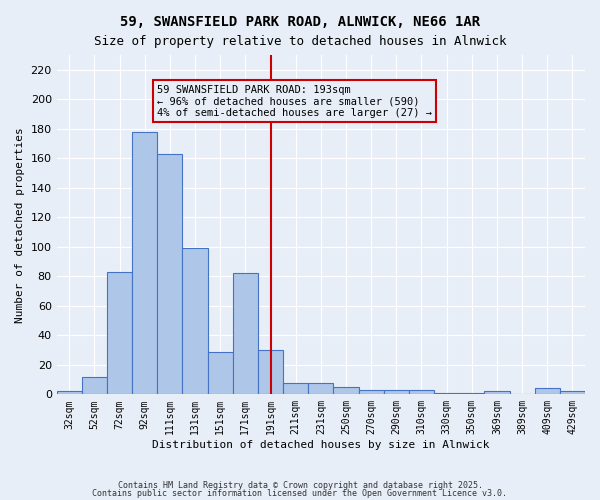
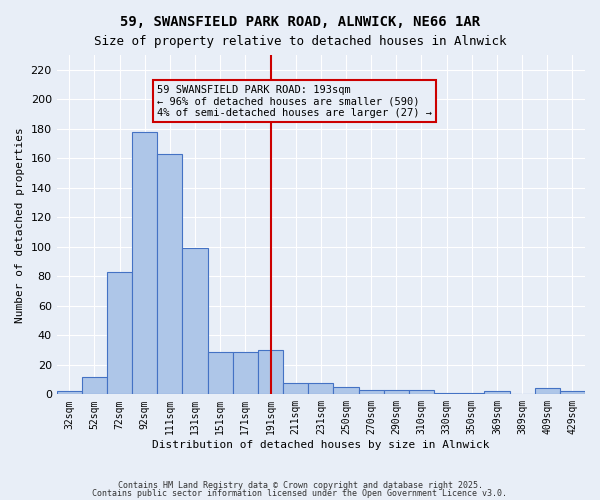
171sqm: 82 -> 29
